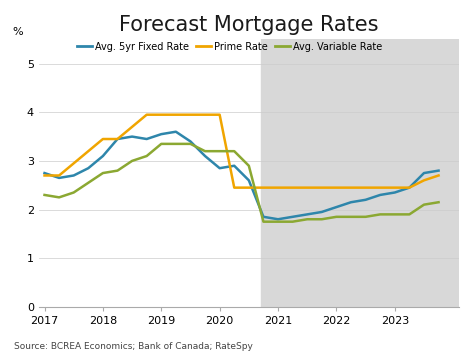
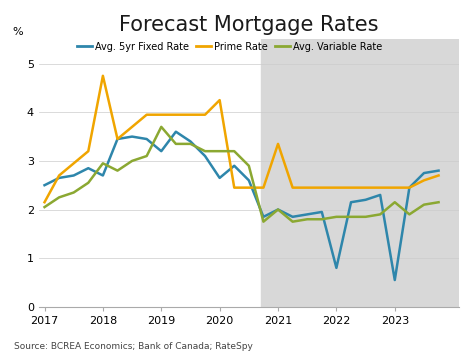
Avg. 5yr Fixed Rate/2017: 2.75 -> 2.50
Prime Rate/2017: 2.70 -> 2.15
Avg. Variable Rate/2017: 2.30 -> 2.05
Avg. 5yr Fixed Rate/2018: 3.10 -> 2.70
Prime Rate/2018: 3.45 -> 4.75
Avg. Variable Rate/2018: 2.75 -> 2.95
Avg. 5yr Fixed Rate/2019: 3.55 -> 3.20
Avg. Variable Rate/2019: 3.35 -> 3.70
Avg. 5yr Fixed Rate/2020: 2.85 -> 2.65
Prime Rate/2020: 3.95 -> 4.25
Avg. 5yr Fixed Rate/2021: 1.80 -> 2.00
Prime Rate/2021: 2.45 -> 3.35
Avg. Variable Rate/2021: 1.75 -> 2.00
Avg. 5yr Fixed Rate/2022: 2.05 -> 0.80
Avg. 5yr Fixed Rate/2023: 2.35 -> 0.55
Avg. Variable Rate/2023: 1.90 -> 2.15
